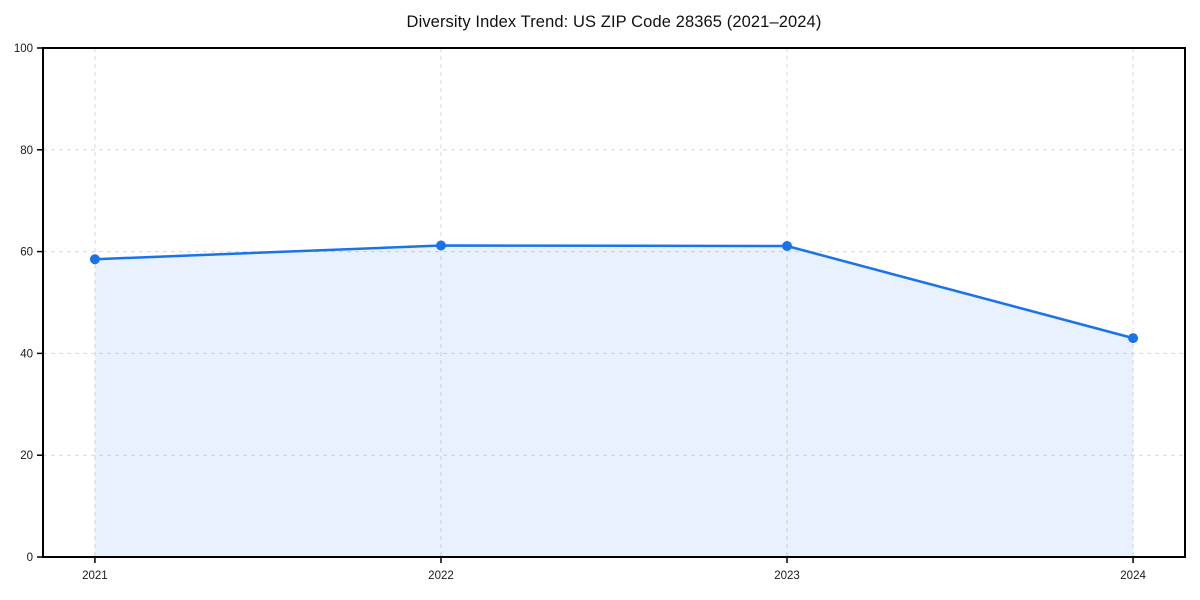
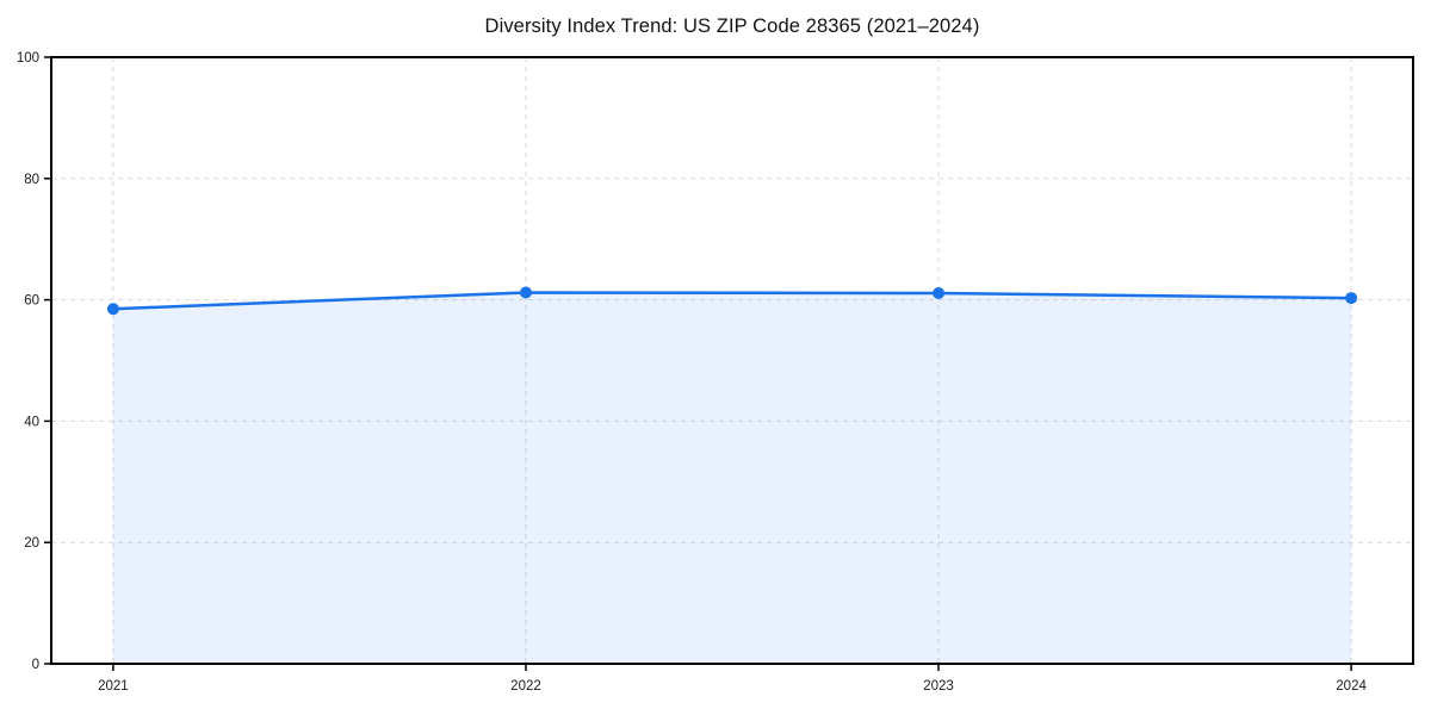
2024: 43 -> 60
